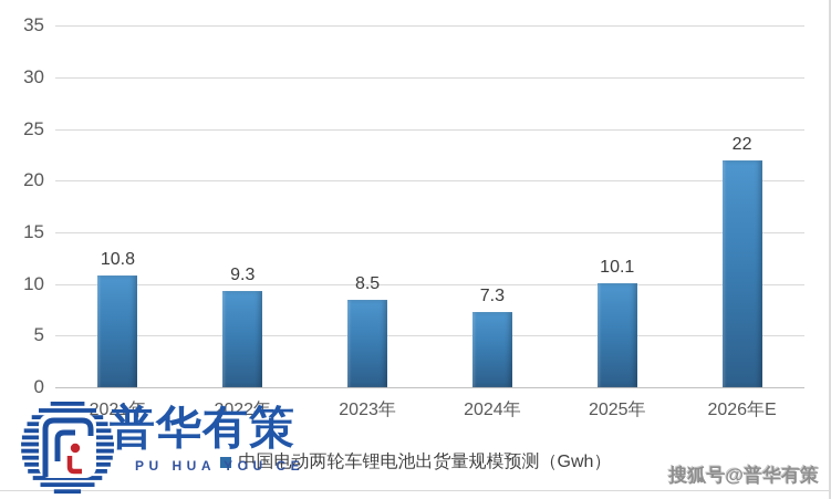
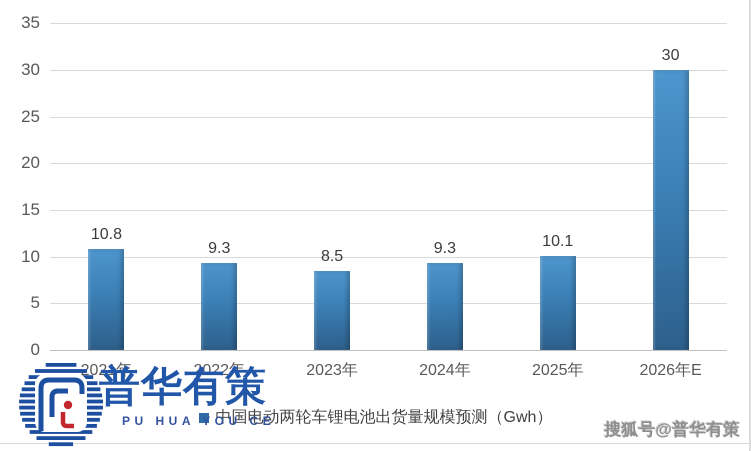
2024年: 7.3 -> 9.3
2026年E: 22 -> 30
